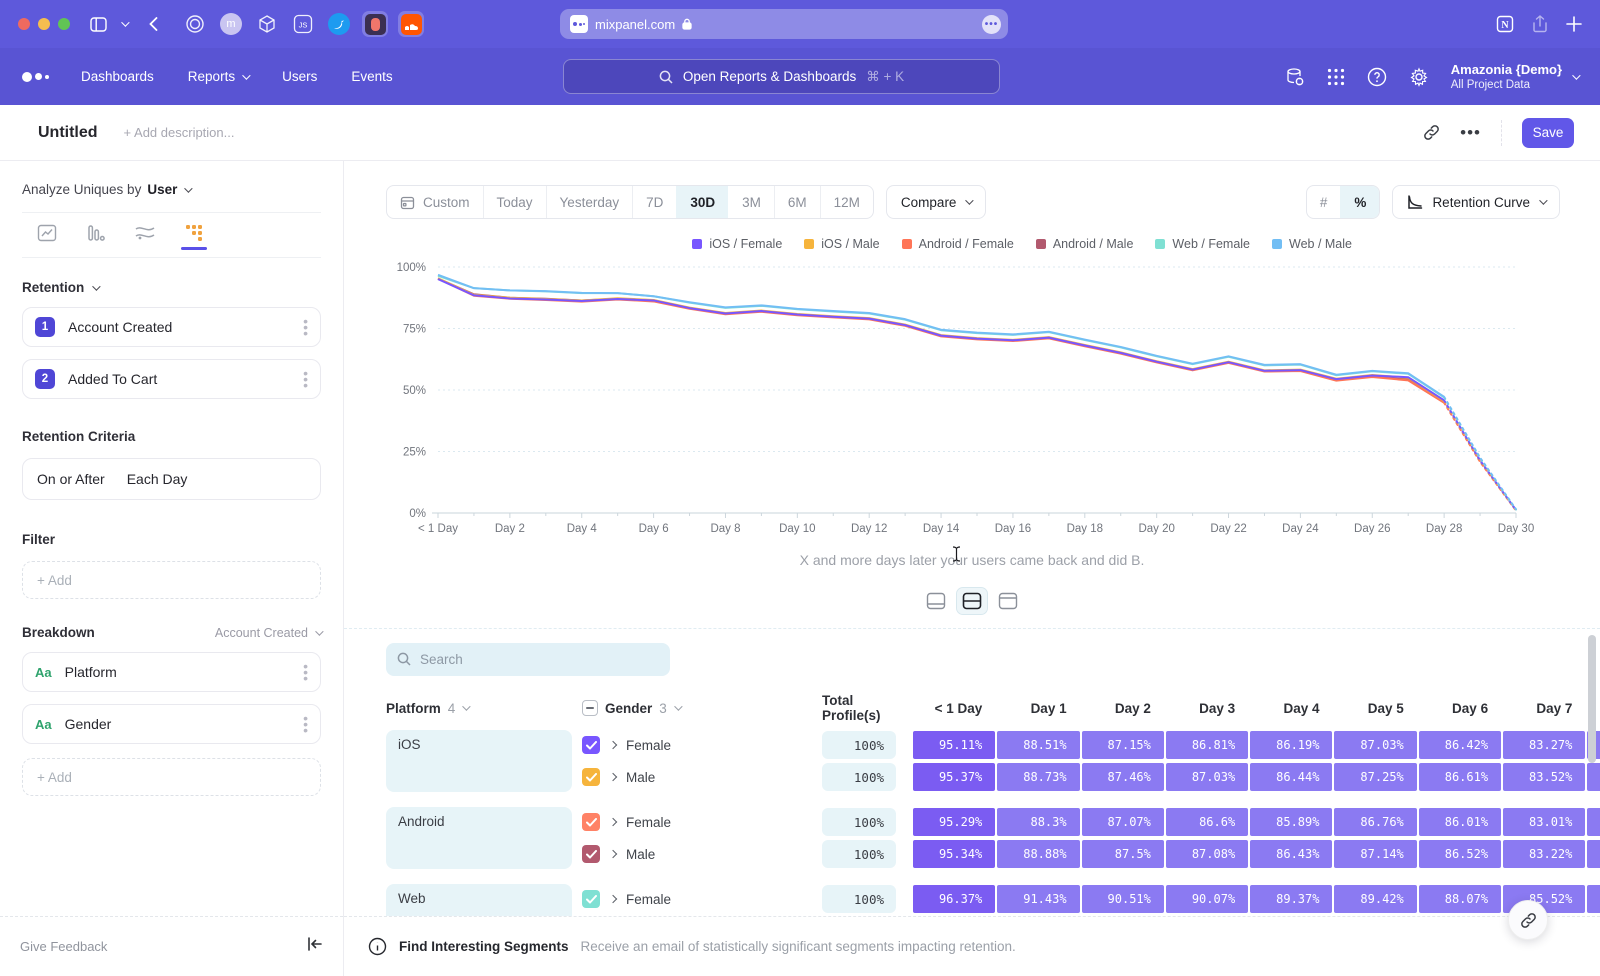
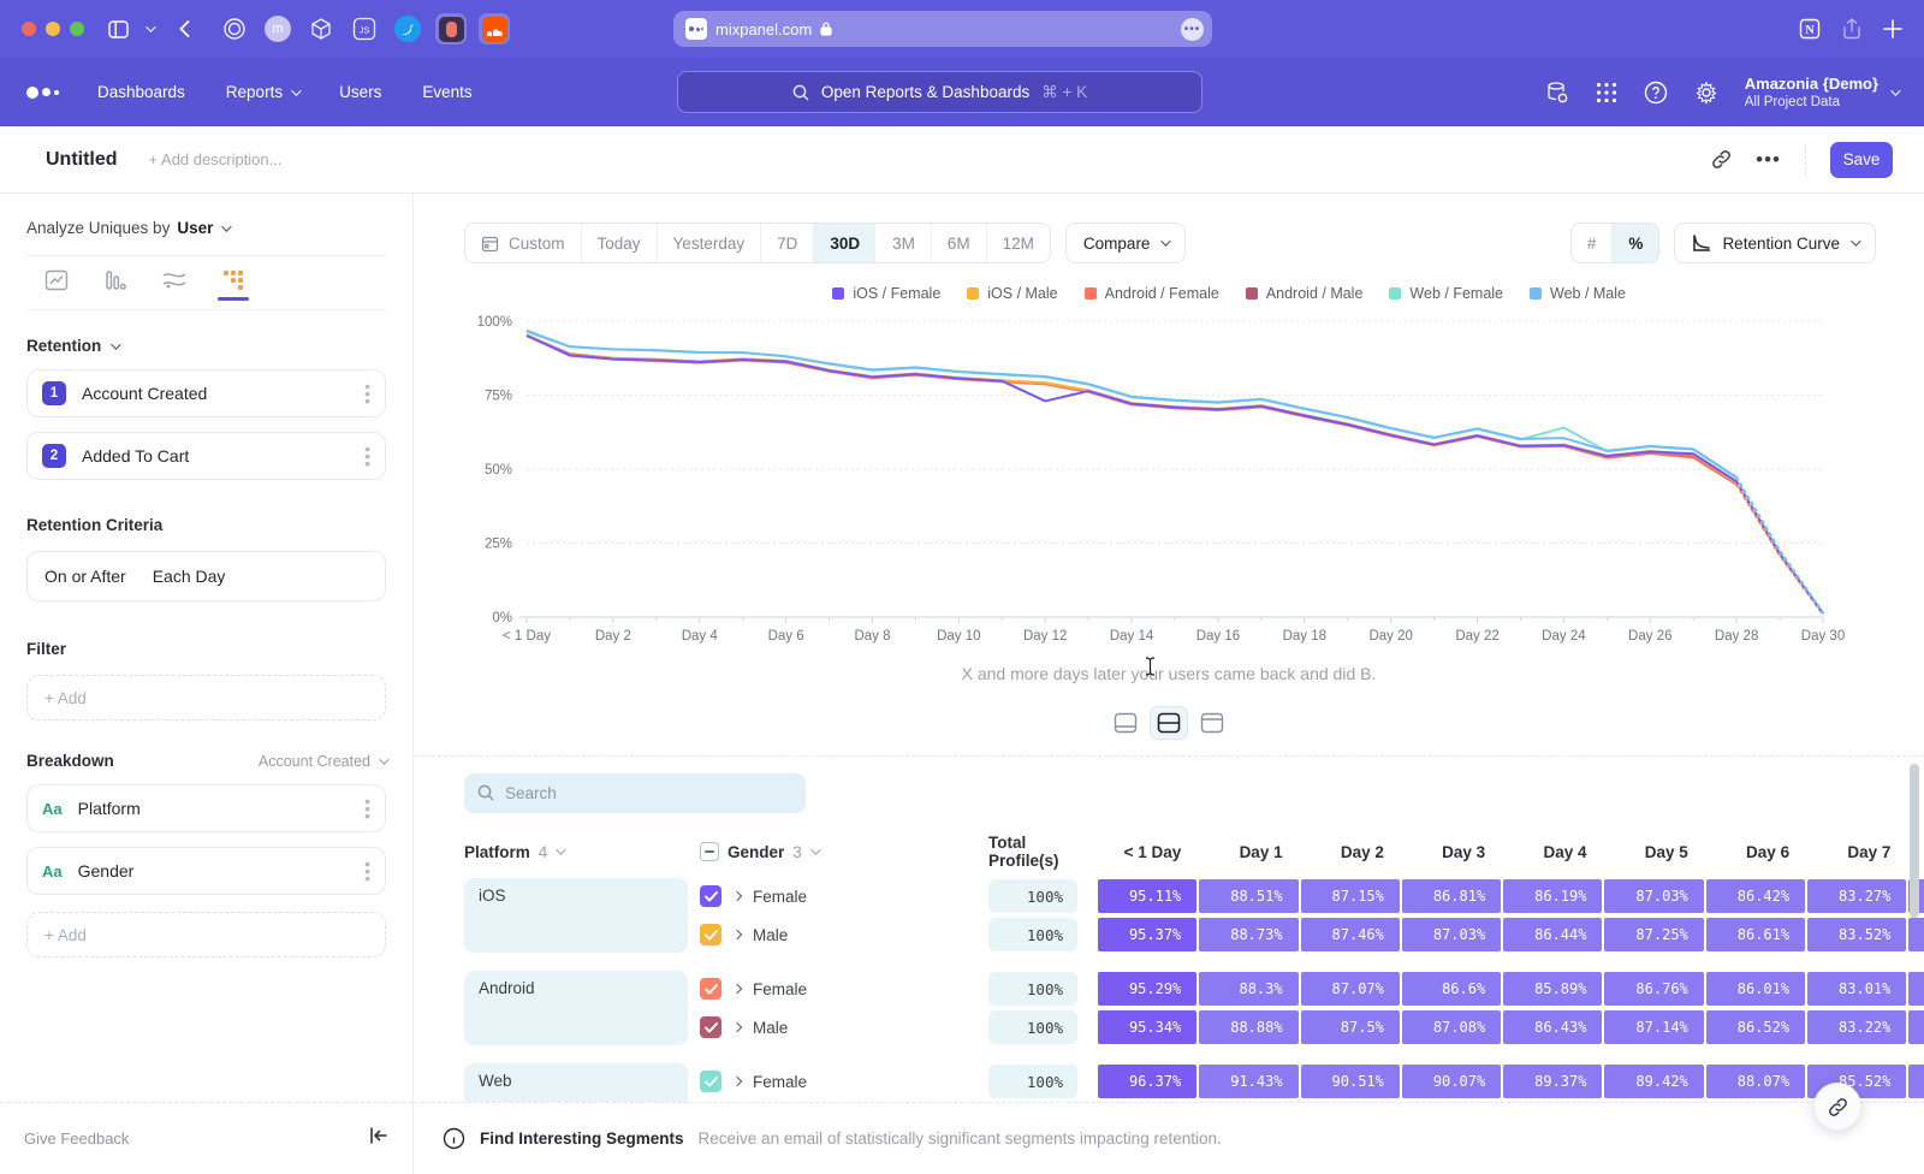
iOS / Female/Day 12: 79% -> 73%
Web / Female/Day 24: 60% -> 64%
